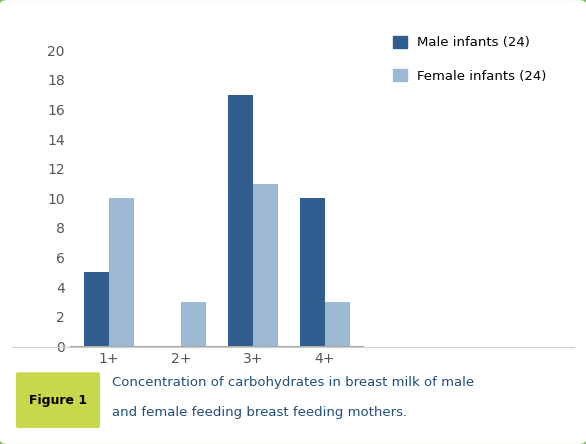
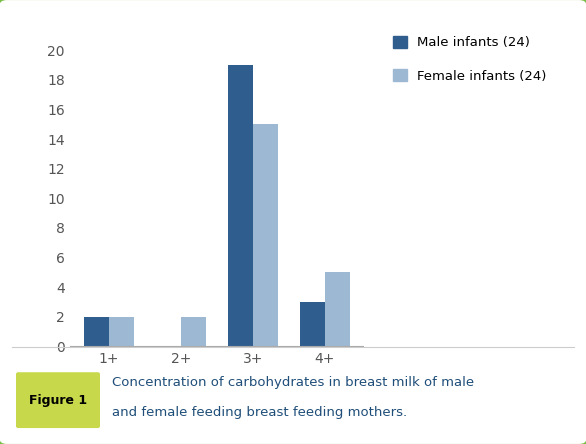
Male infants (24)/1+: 5 -> 2
Female infants (24)/1+: 10 -> 2
Female infants (24)/2+: 3 -> 2
Male infants (24)/3+: 17 -> 19
Female infants (24)/3+: 11 -> 15
Male infants (24)/4+: 10 -> 3
Female infants (24)/4+: 3 -> 5
